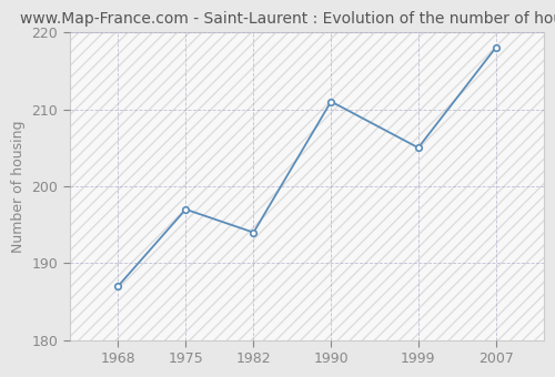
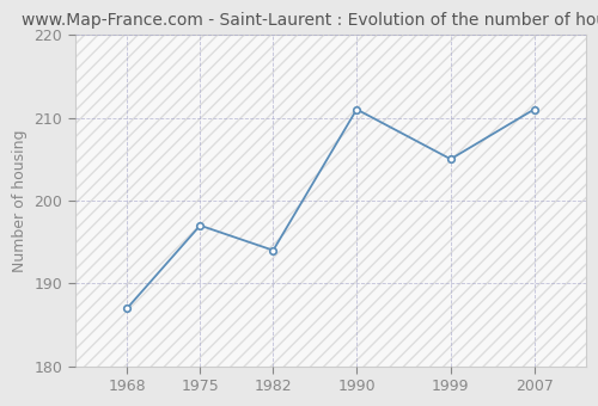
2007: 218 -> 211
